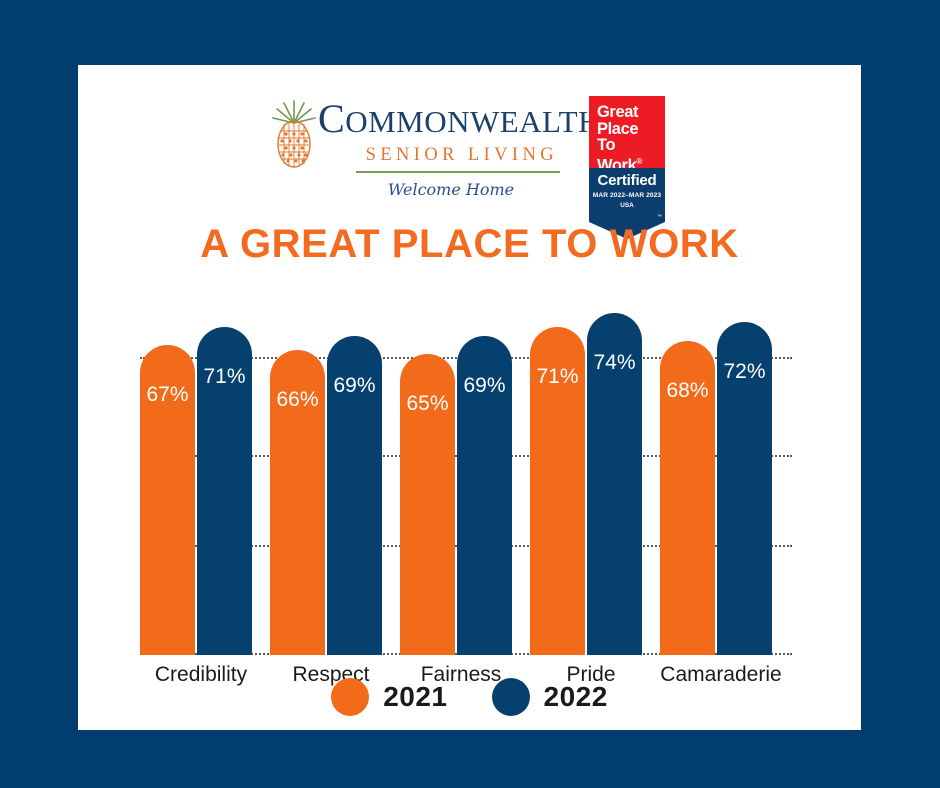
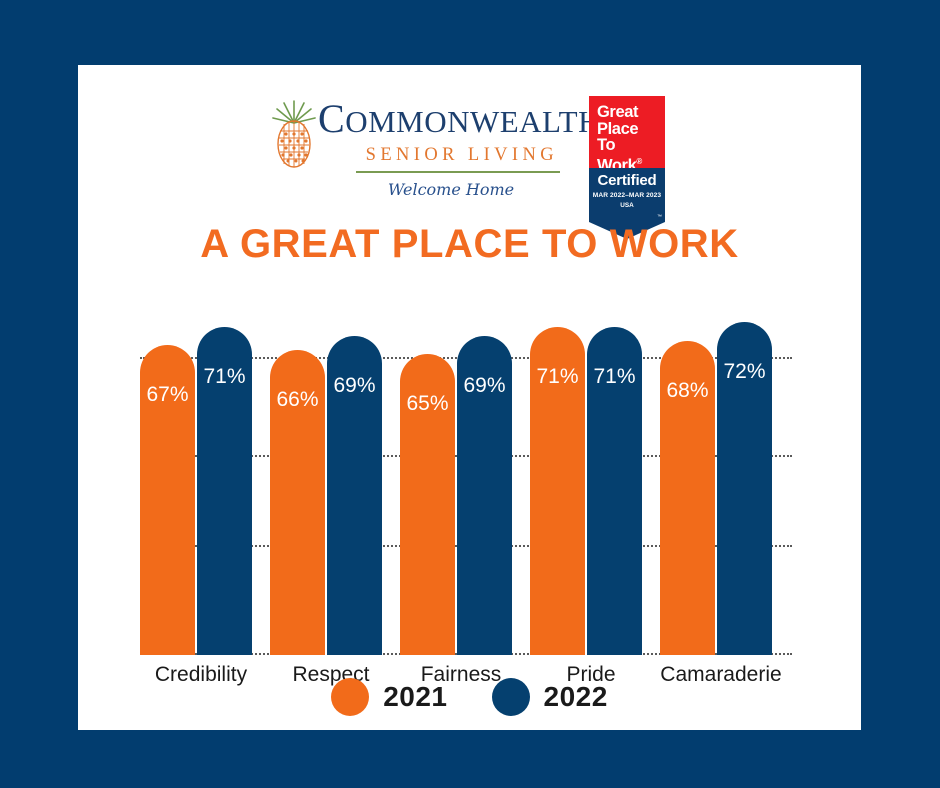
2022/Pride: 74% -> 71%
